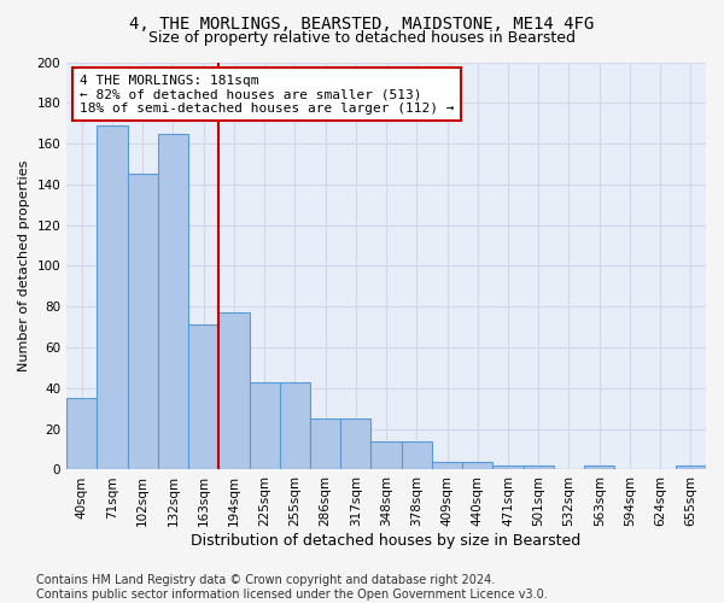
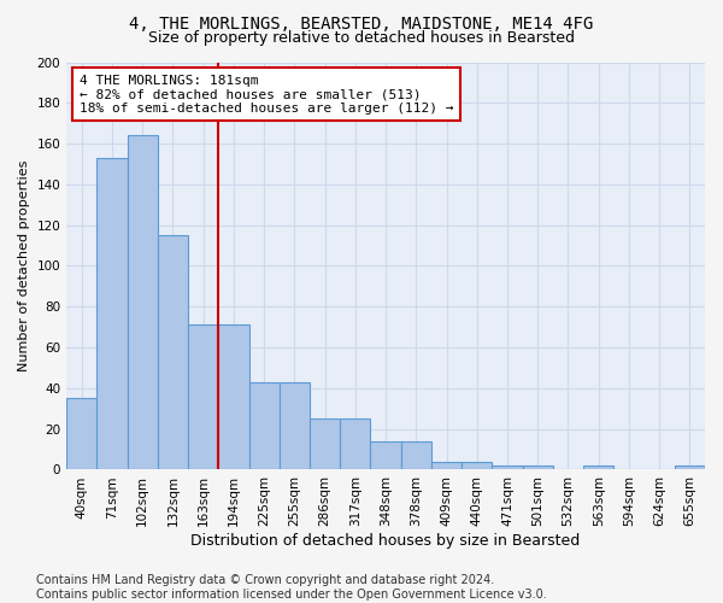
71sqm: 169 -> 153
102sqm: 145 -> 164
132sqm: 165 -> 115
194sqm: 77 -> 71
